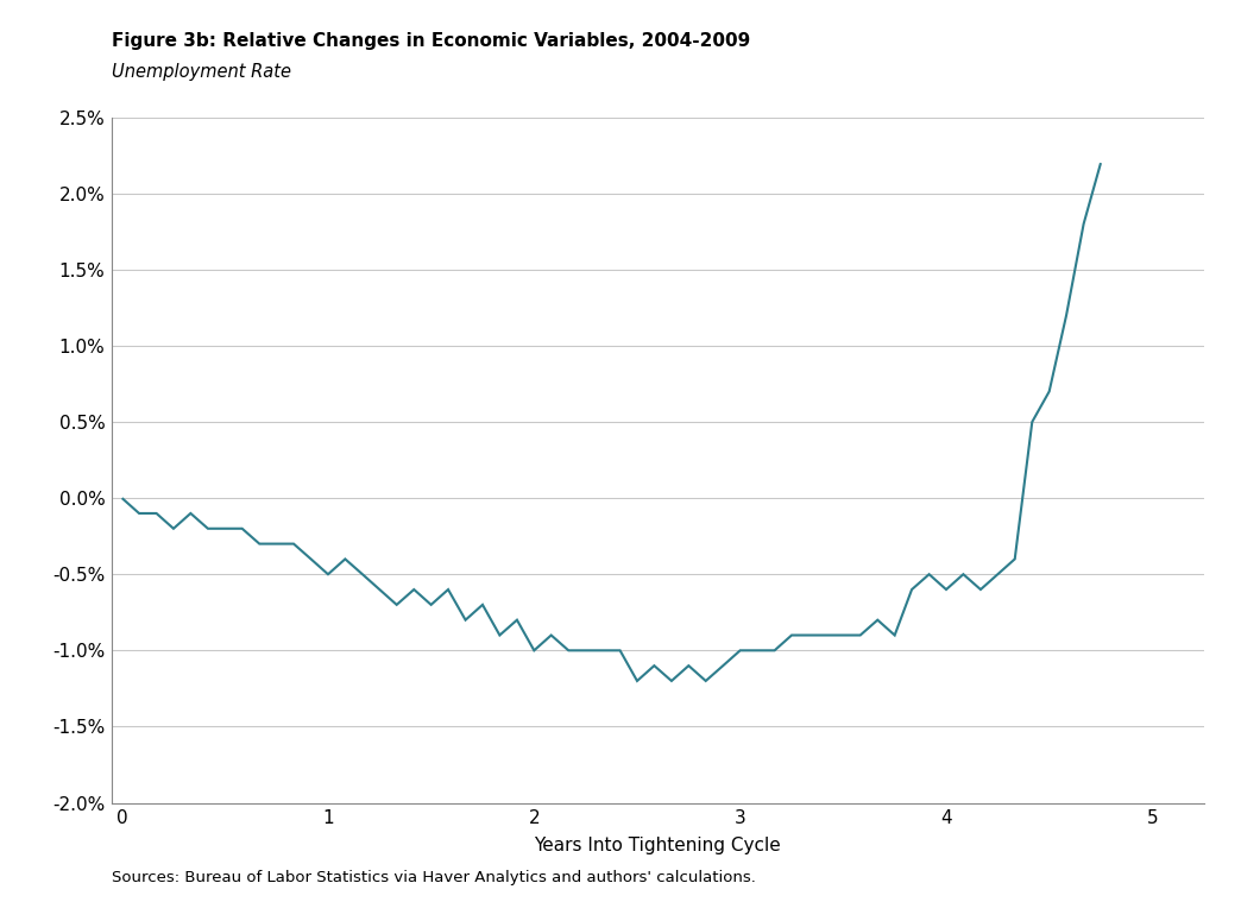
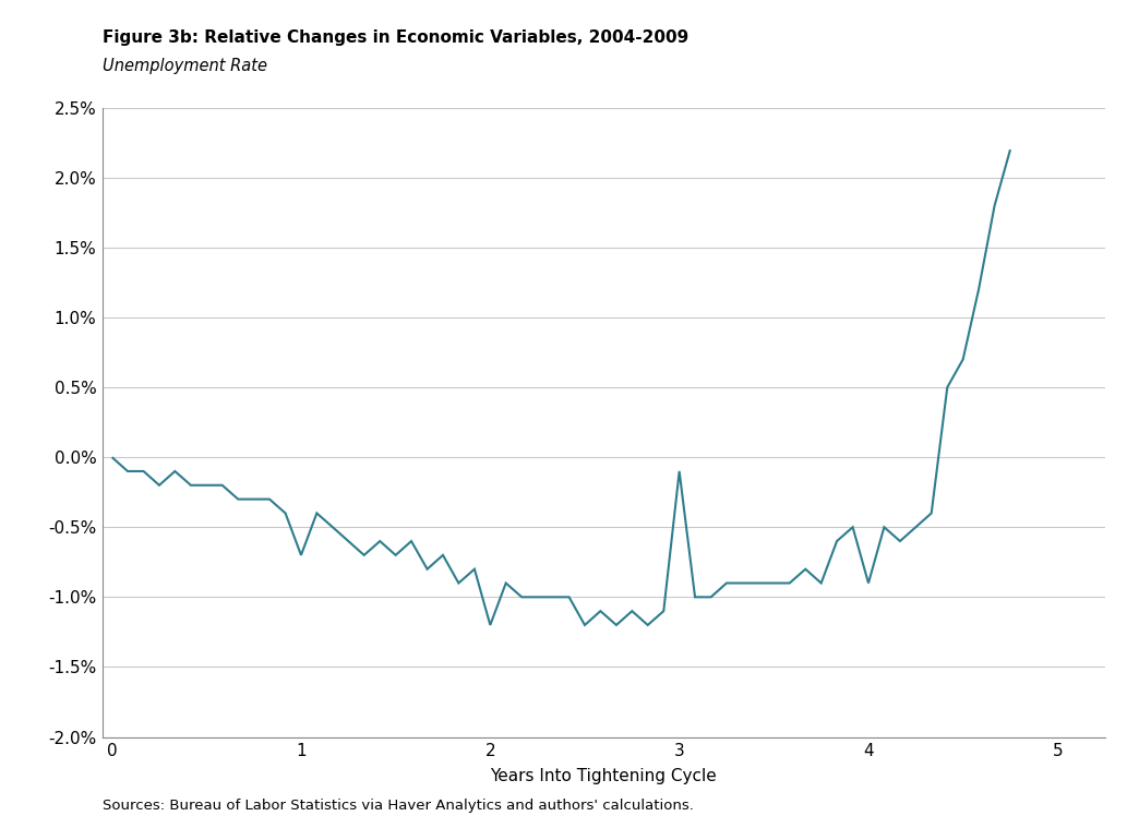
1: -0.5% -> -0.7%
2: -1.0% -> -1.2%
3: -1.0% -> -0.1%
4: -0.6% -> -0.9%
